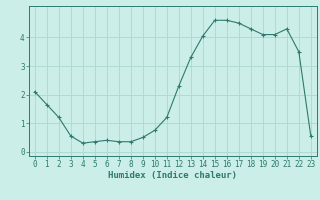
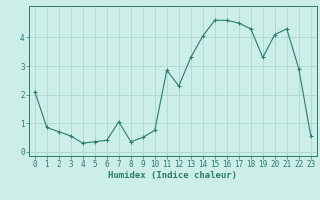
1: 1.65 -> 0.85
2: 1.20 -> 0.70
7: 0.35 -> 1.05
11: 1.20 -> 2.85
19: 4.10 -> 3.30
22: 3.50 -> 2.90
